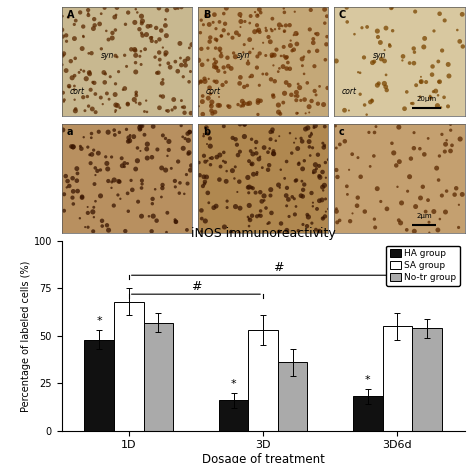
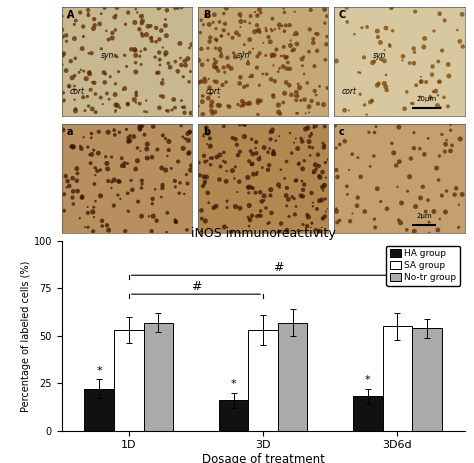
iNOS immunoreactivity/HA group/1D: 48 -> 22
iNOS immunoreactivity/SA group/1D: 68 -> 53
iNOS immunoreactivity/No-tr group/3D: 36 -> 57
